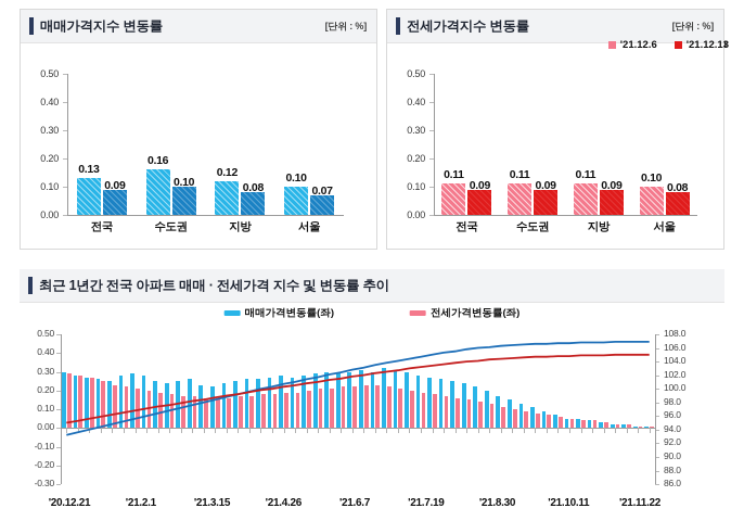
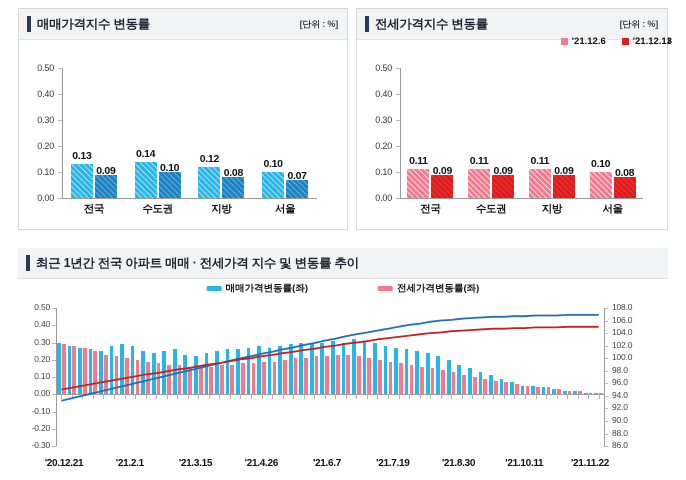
매매가격지수 변동률/'21.12.6/수도권: 0.16 -> 0.14
